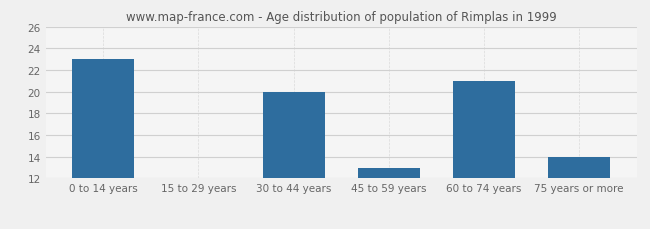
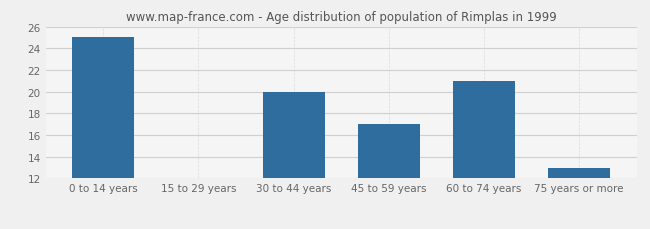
0 to 14 years: 23 -> 25
45 to 59 years: 13 -> 17
75 years or more: 14 -> 13
